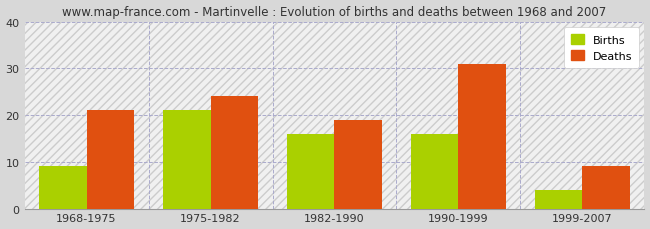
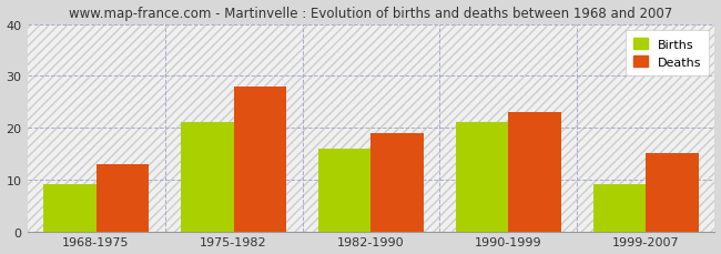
Deaths/1968-1975: 21 -> 13
Deaths/1975-1982: 24 -> 28
Births/1990-1999: 16 -> 21
Deaths/1990-1999: 31 -> 23
Births/1999-2007: 4 -> 9
Deaths/1999-2007: 9 -> 15
